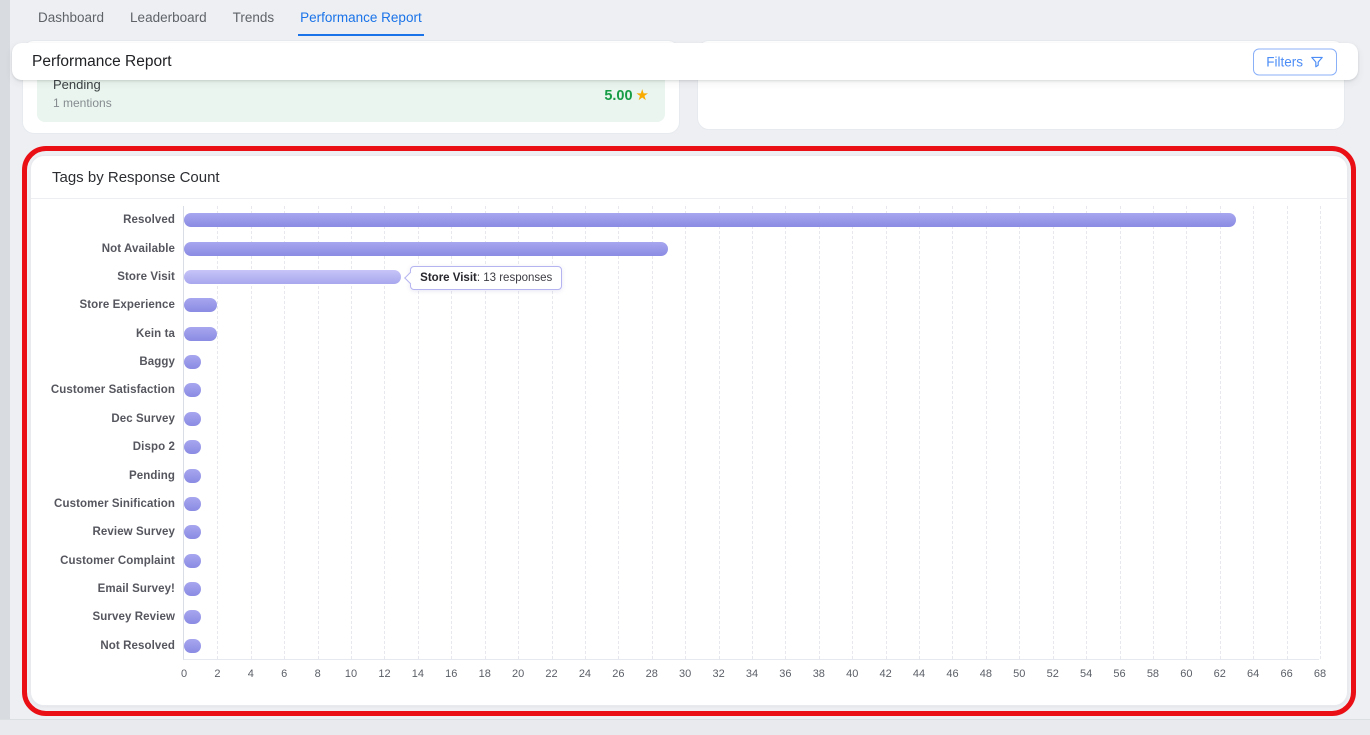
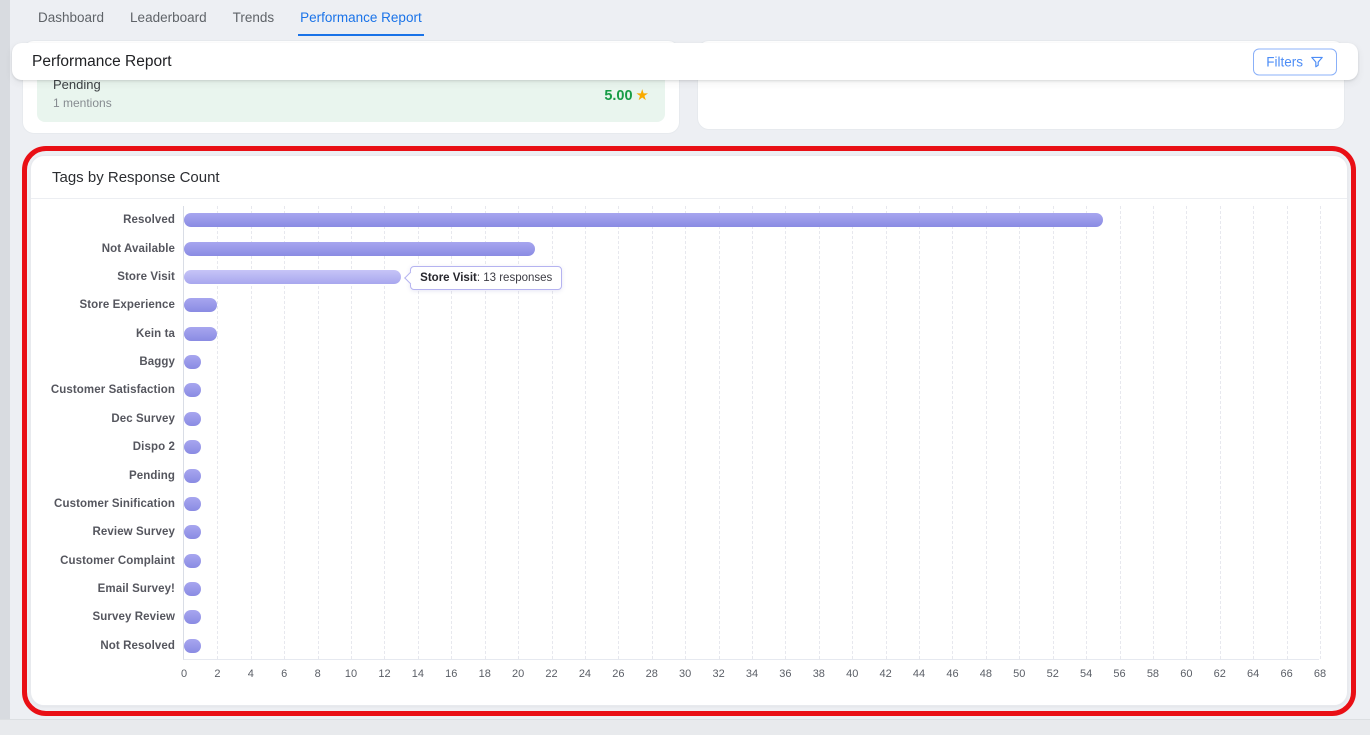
Resolved: 63 -> 55
Not Available: 29 -> 21
